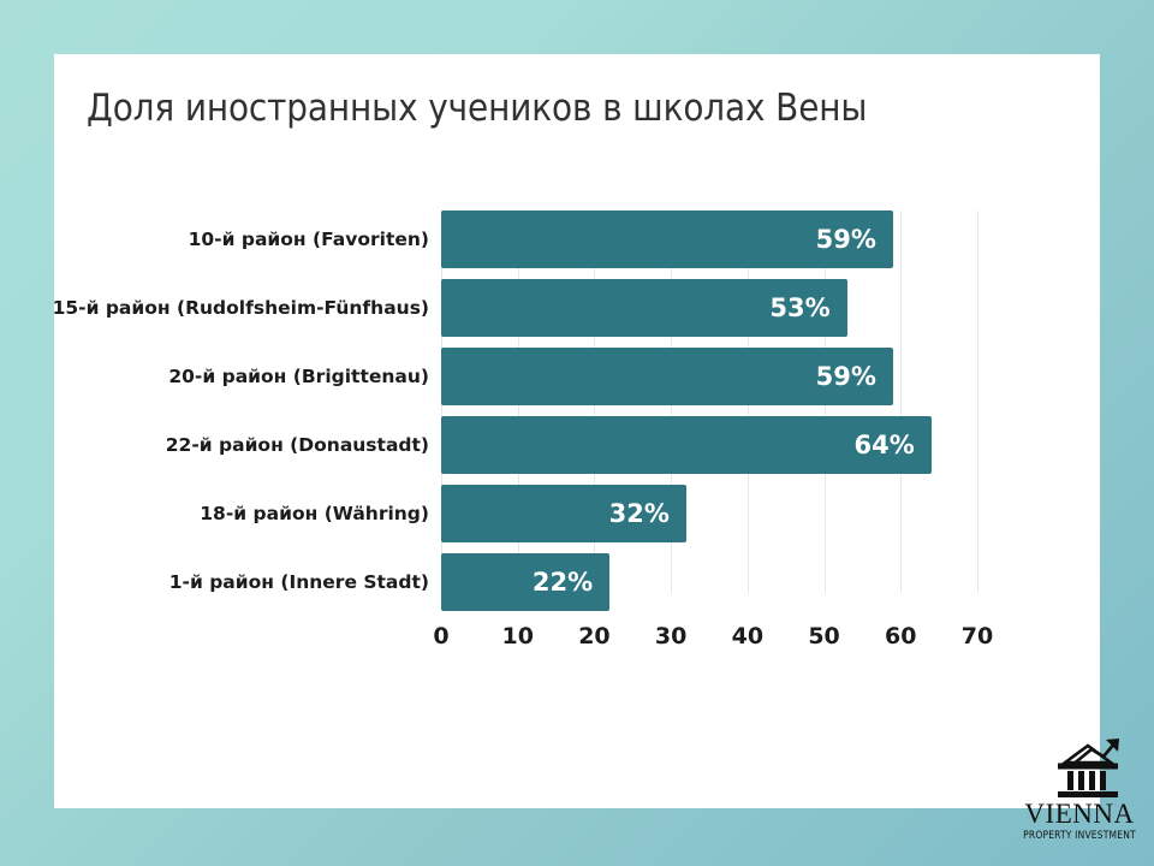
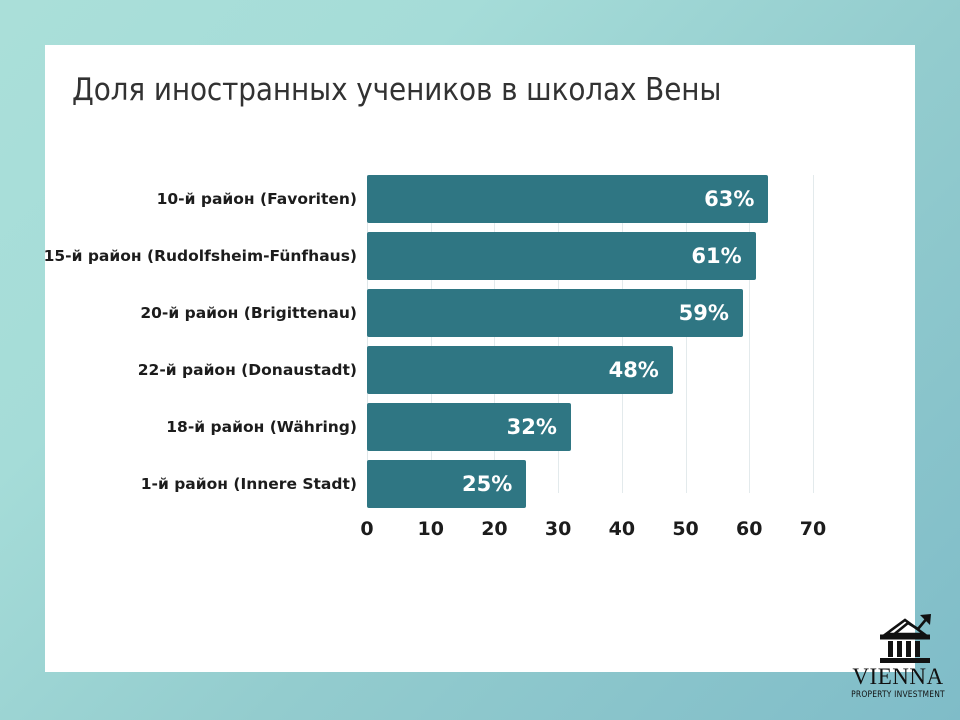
10-й район (Favoriten): 59% -> 63%
15-й район (Rudolfsheim-Fünfhaus): 53% -> 61%
22-й район (Donaustadt): 64% -> 48%
1-й район (Innere Stadt): 22% -> 25%
